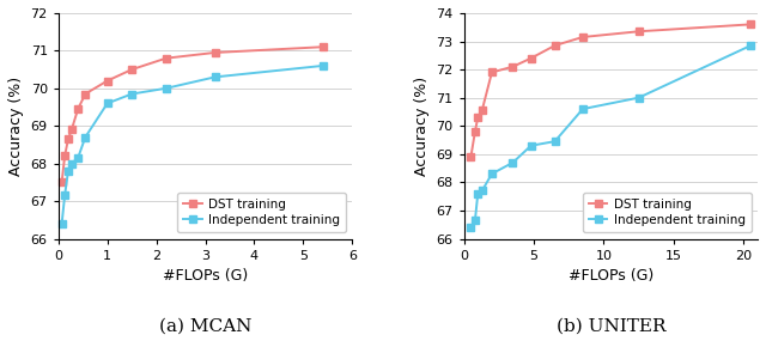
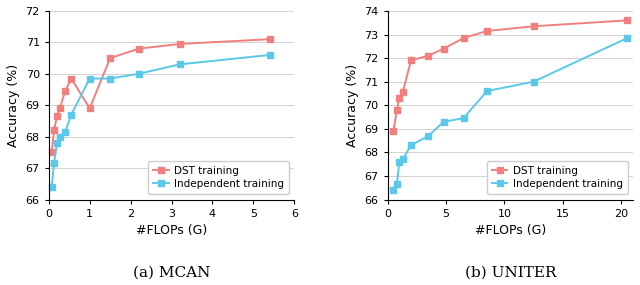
DST training/1: 70.20 -> 68.90
Independent training/1: 69.60 -> 69.85
